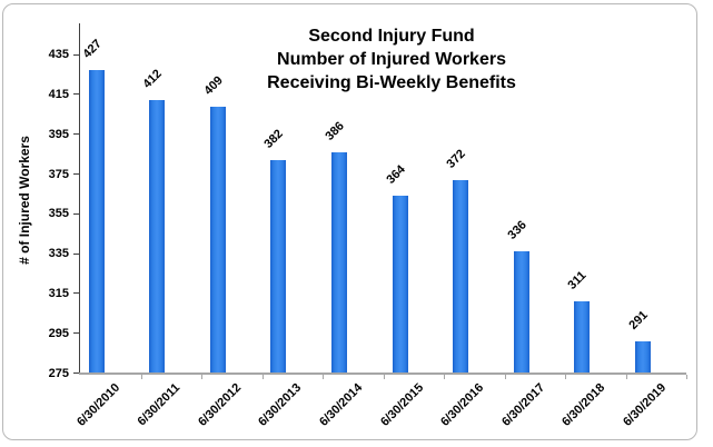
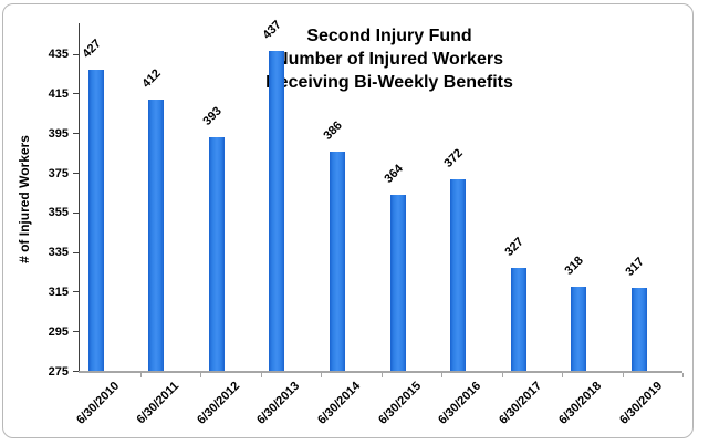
6/30/2012: 409 -> 393
6/30/2013: 382 -> 437
6/30/2017: 336 -> 327
6/30/2018: 311 -> 318
6/30/2019: 291 -> 317
